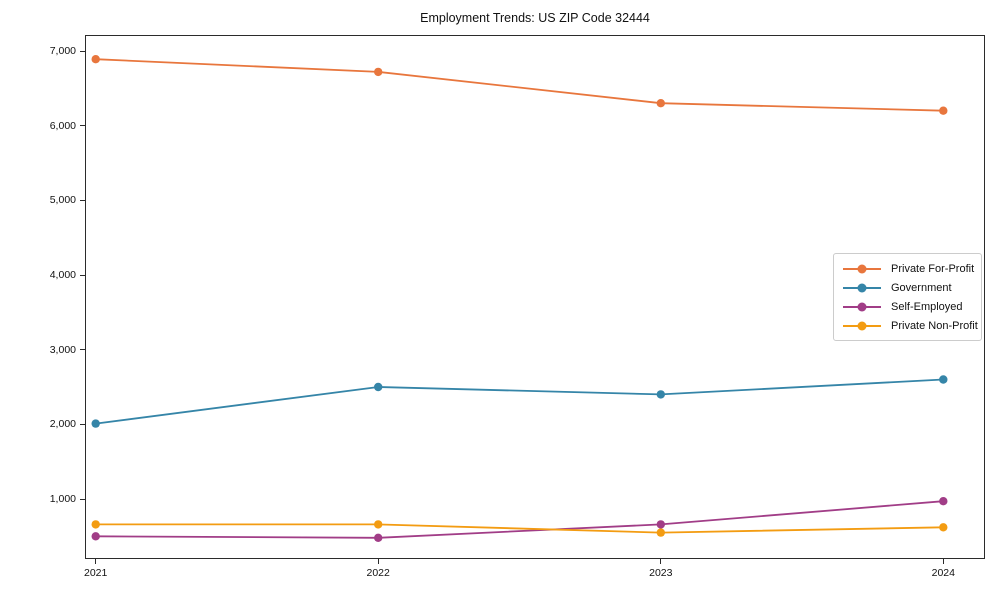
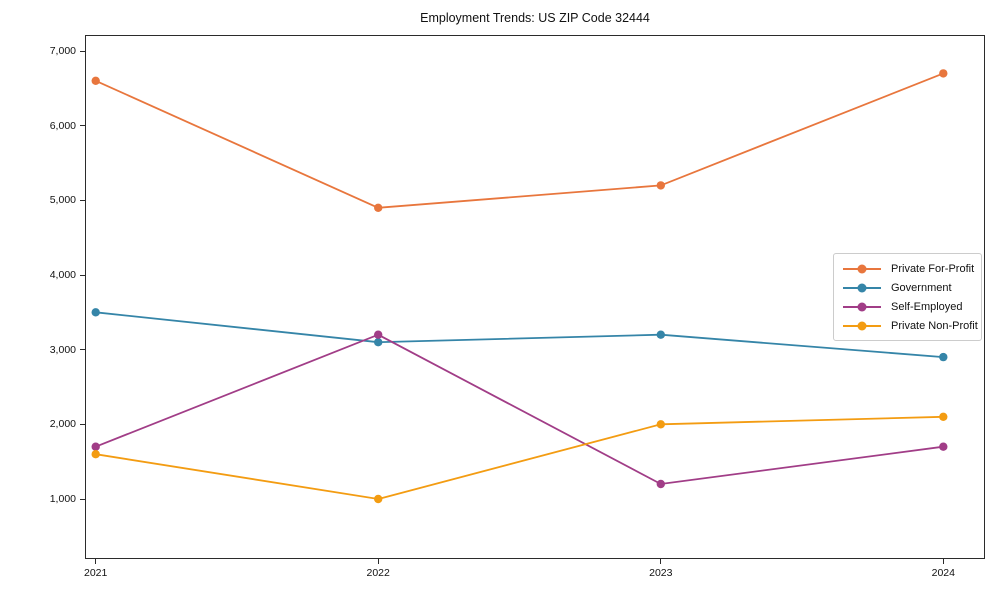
Private For-Profit/2021: 6900 -> 6600
Government/2021: 2000 -> 3500
Self-Employed/2021: 500 -> 1700
Private Non-Profit/2021: 700 -> 1600
Private For-Profit/2022: 6700 -> 4900
Government/2022: 2500 -> 3100
Self-Employed/2022: 500 -> 3200
Private Non-Profit/2022: 700 -> 1000
Private For-Profit/2023: 6300 -> 5200
Government/2023: 2400 -> 3200
Self-Employed/2023: 700 -> 1200
Private Non-Profit/2023: 600 -> 2000
Private For-Profit/2024: 6200 -> 6700
Government/2024: 2600 -> 2900
Self-Employed/2024: 1000 -> 1700
Private Non-Profit/2024: 600 -> 2100
